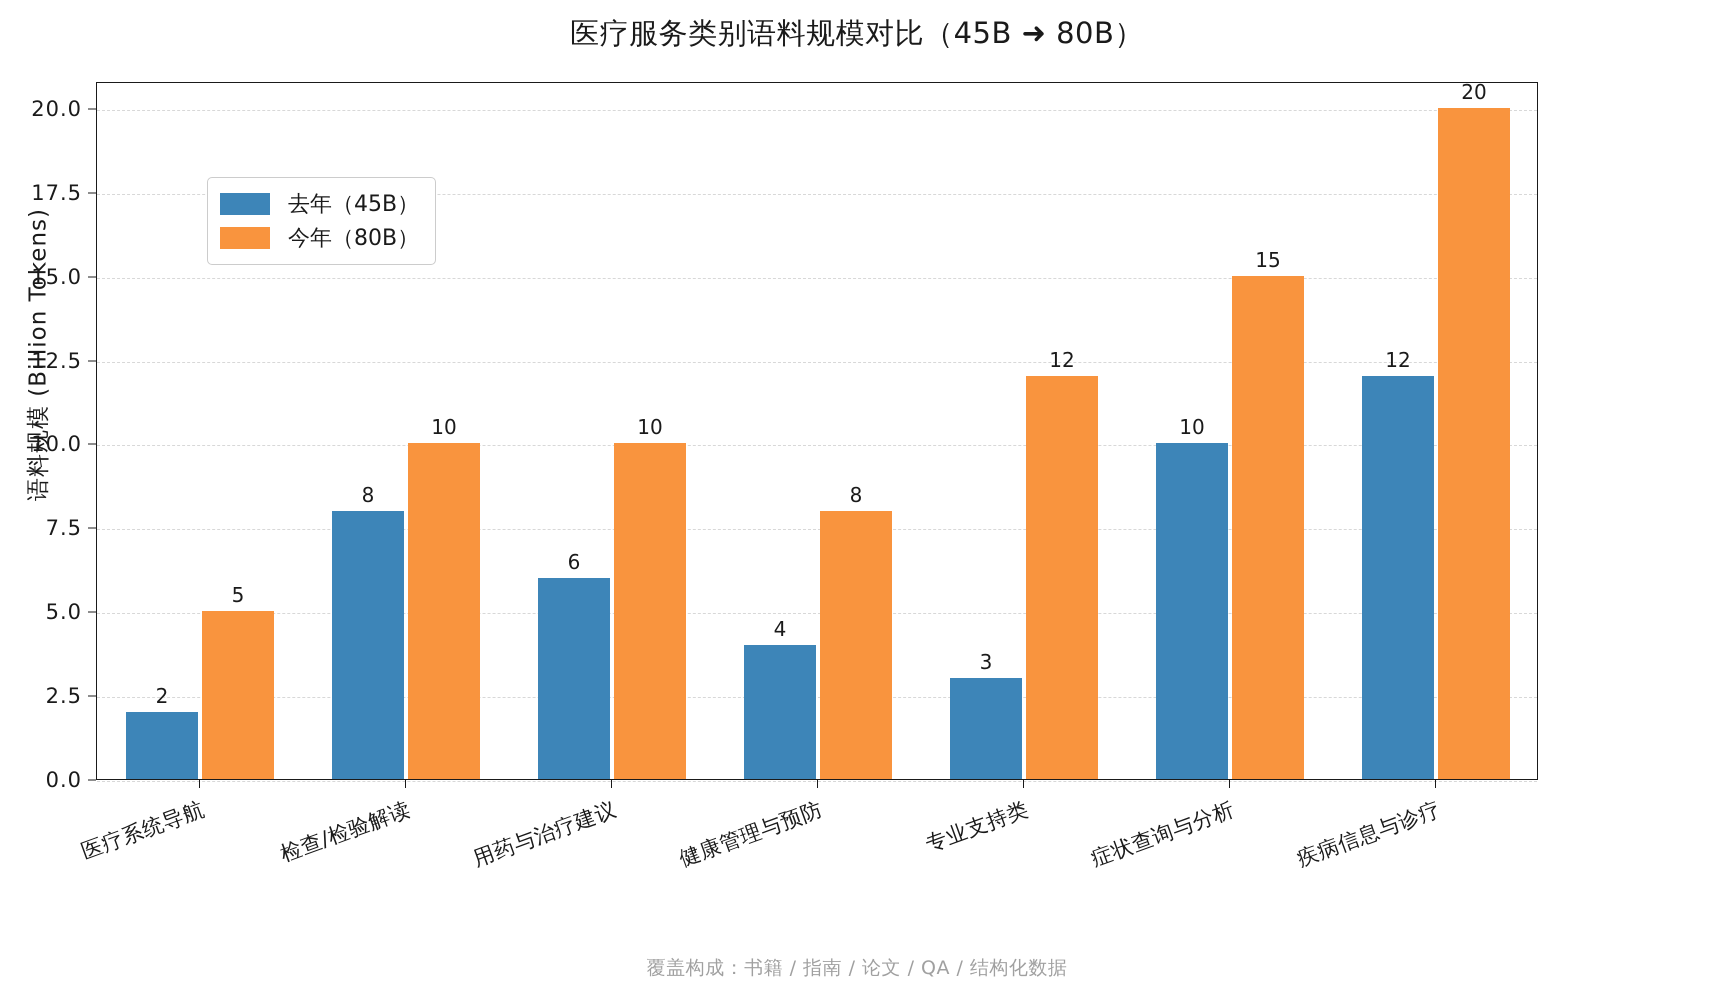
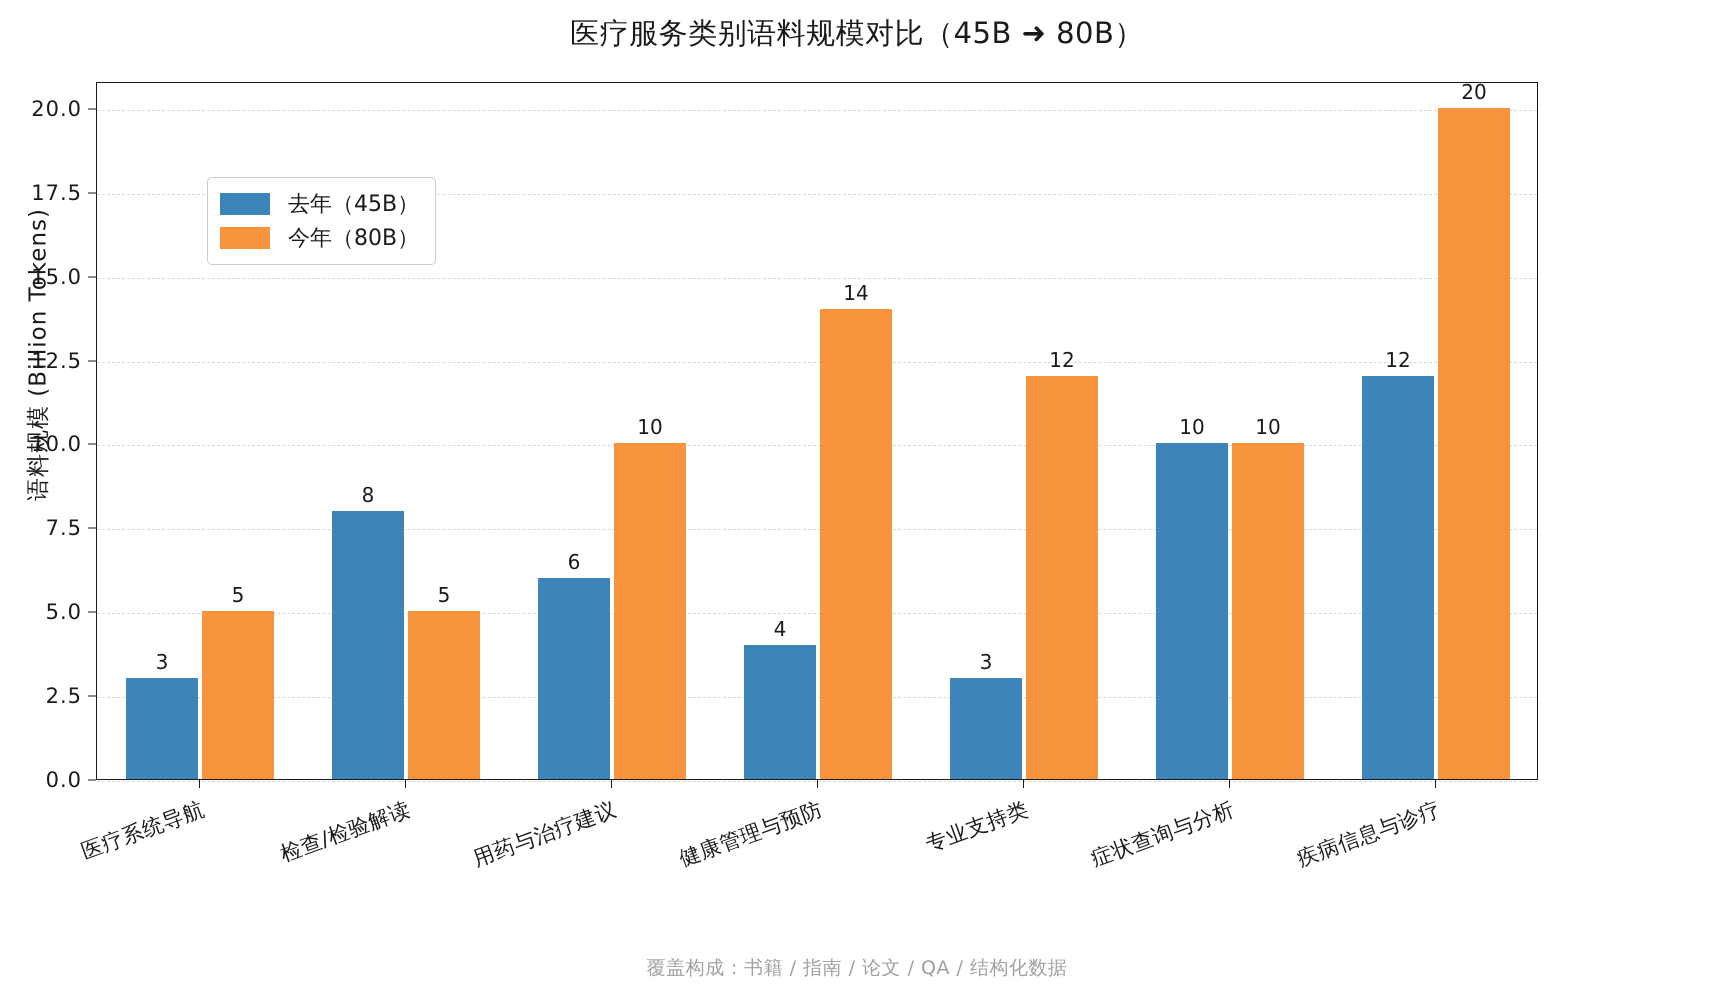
去年（45B）/医疗系统导航: 2 -> 3
今年（80B）/检查/检验解读: 10 -> 5
今年（80B）/健康管理与预防: 8 -> 14
今年（80B）/症状查询与分析: 15 -> 10
